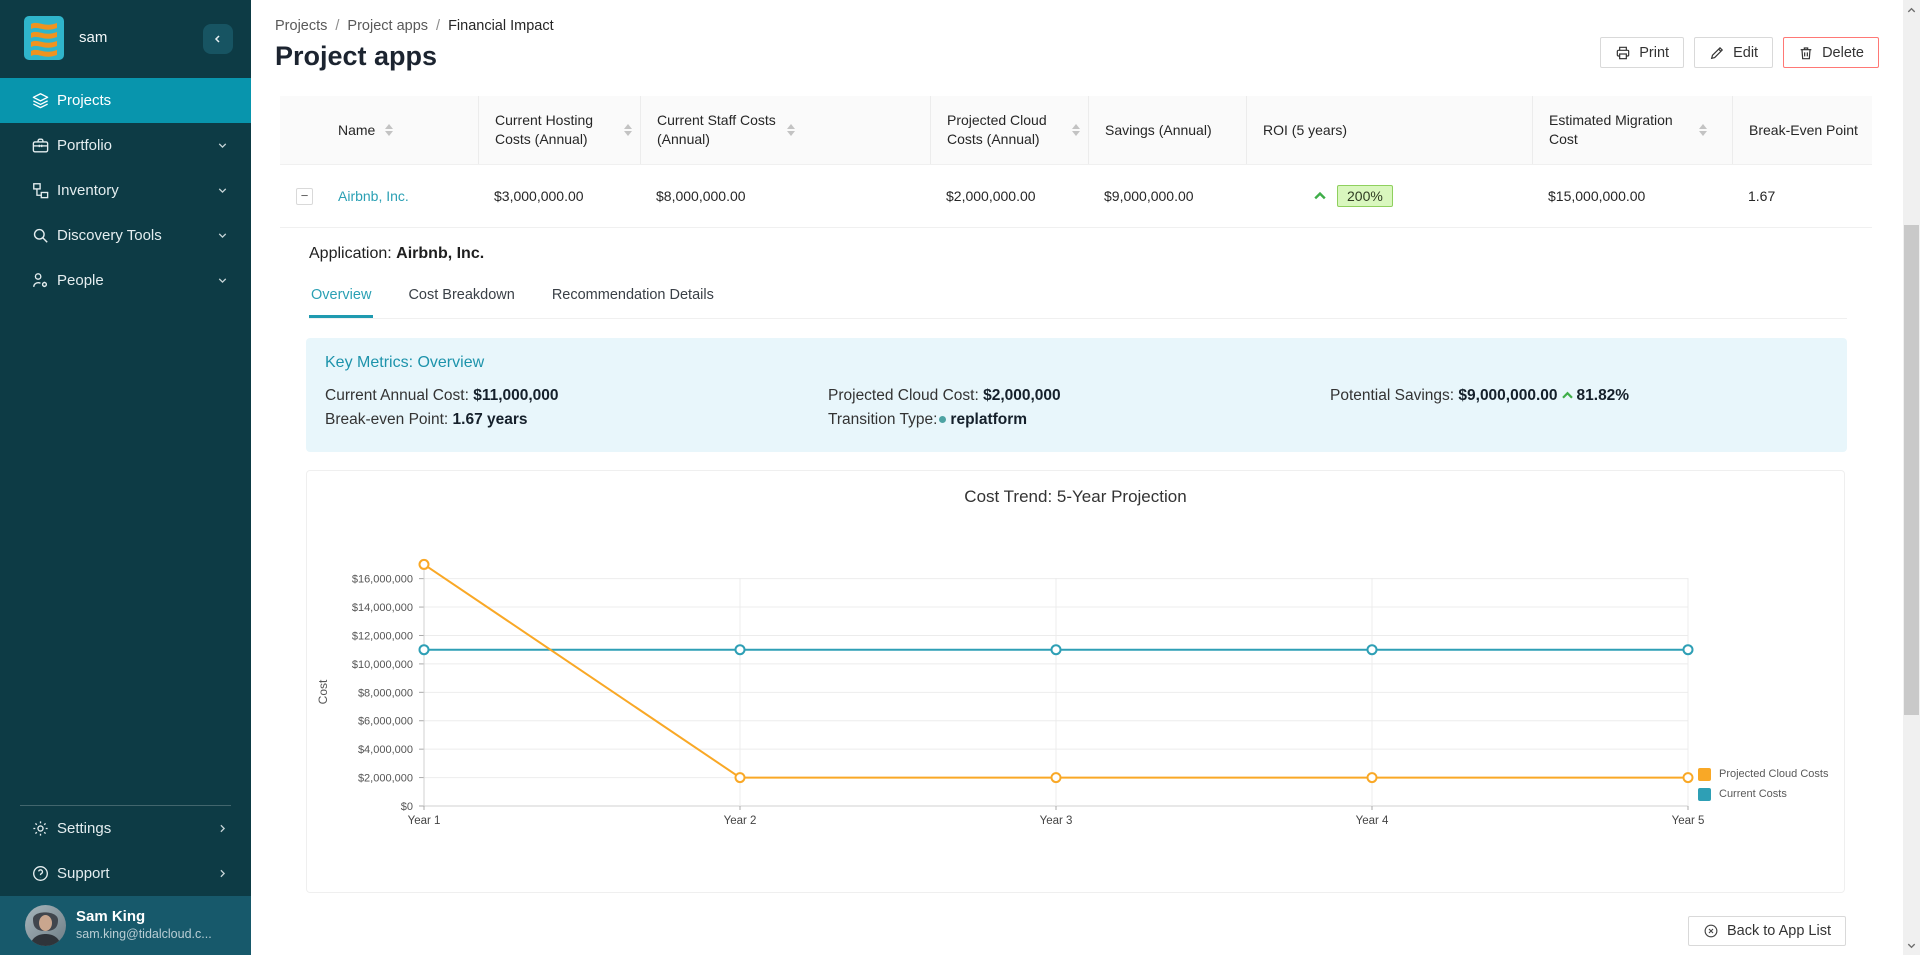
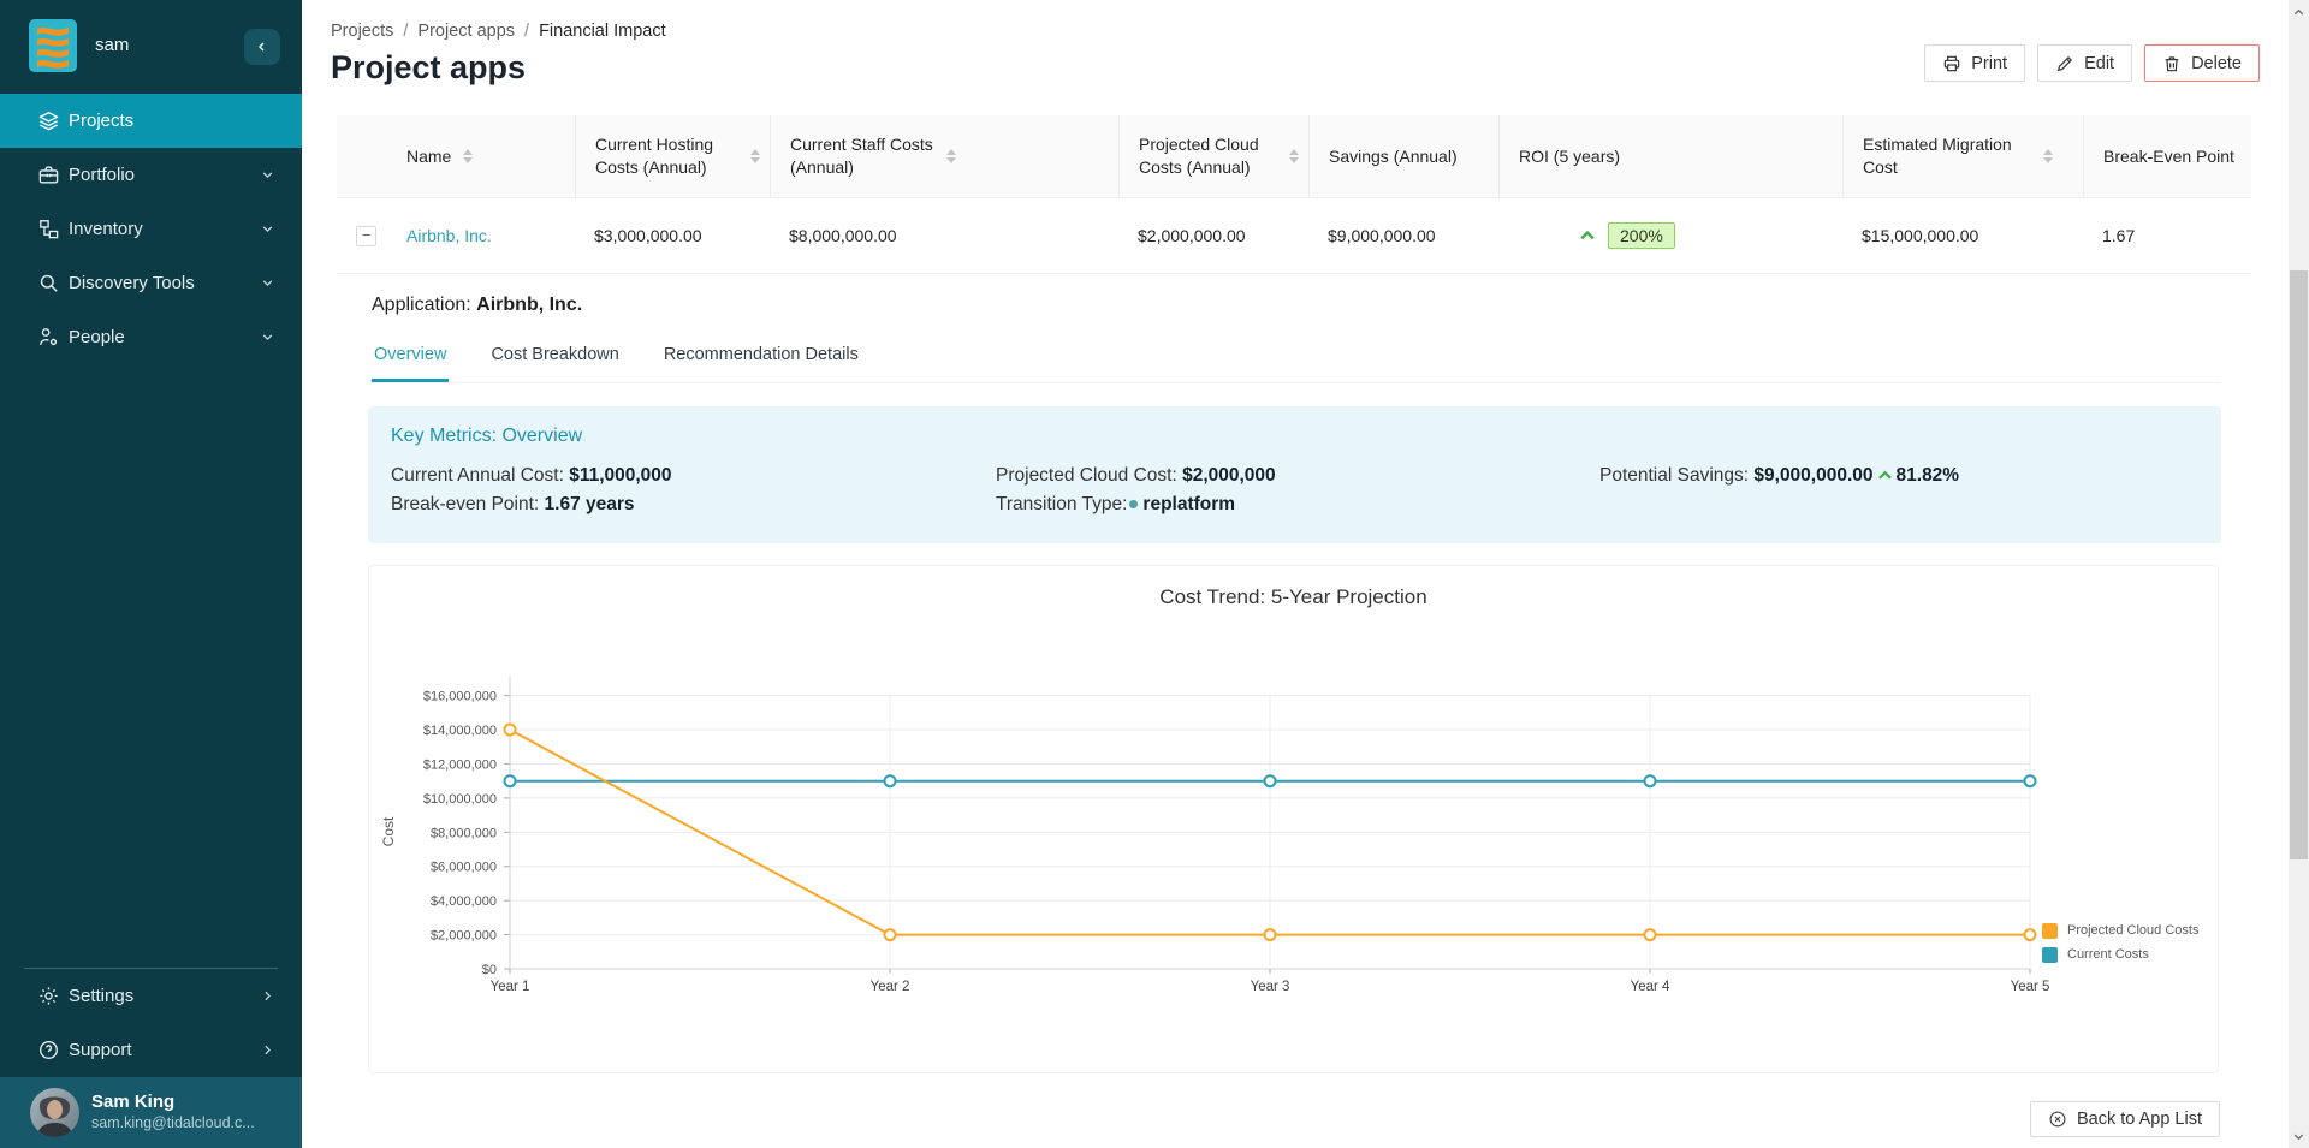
Projected Cloud Costs/Year 1: $17000000 -> $14000000
